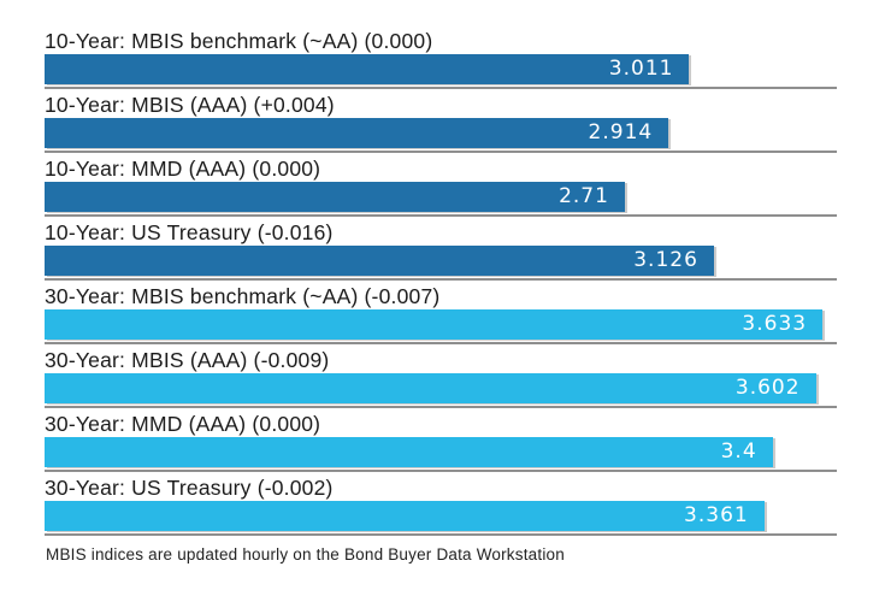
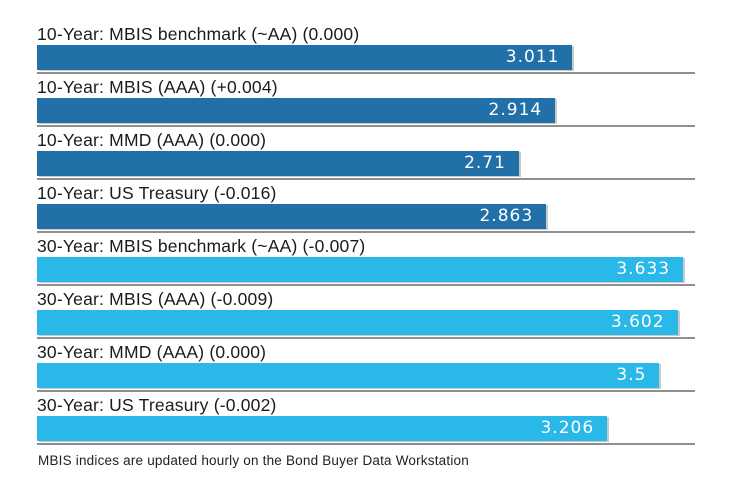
10-Year: US Treasury (-0.016): 3.126 -> 2.863
30-Year: MMD (AAA) (0.000): 3.4 -> 3.5
30-Year: US Treasury (-0.002): 3.361 -> 3.206
